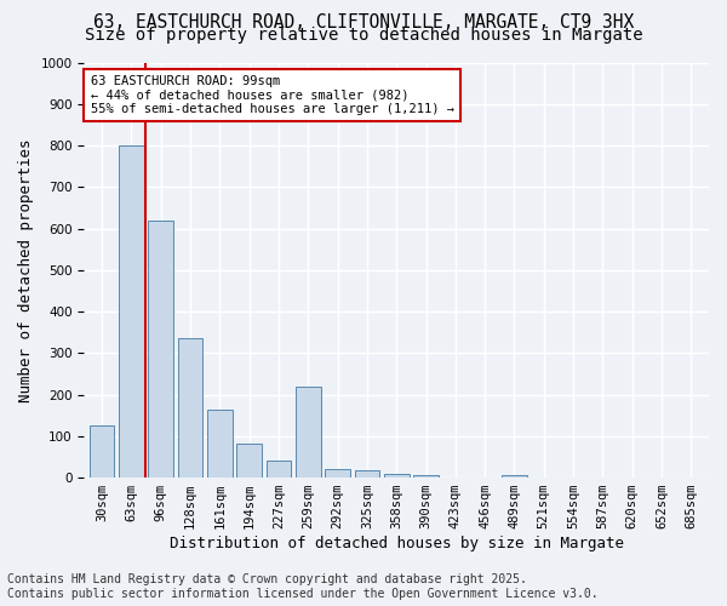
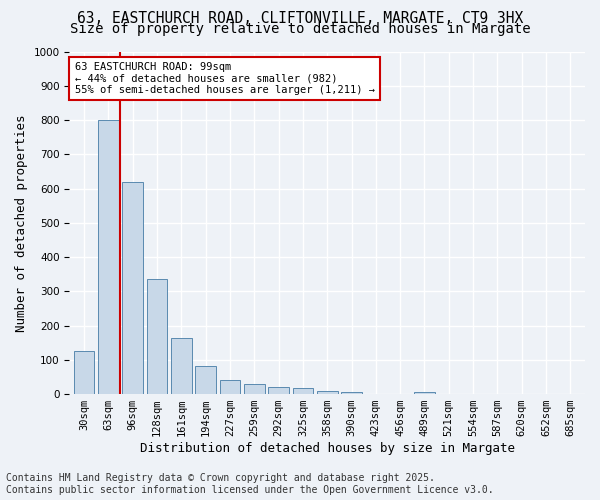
259sqm: 220 -> 28
